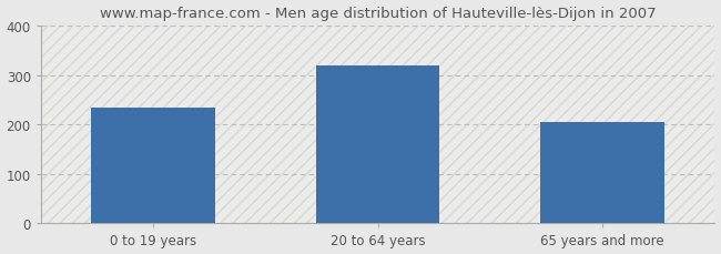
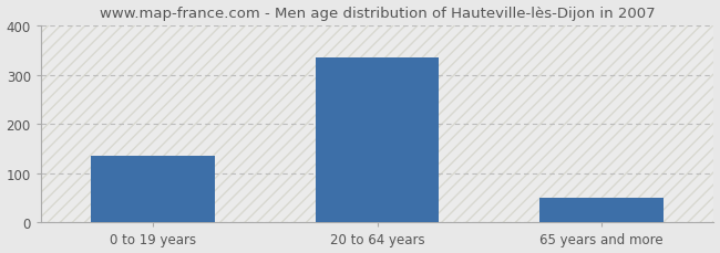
0 to 19 years: 235 -> 135
20 to 64 years: 320 -> 335
65 years and more: 205 -> 50
